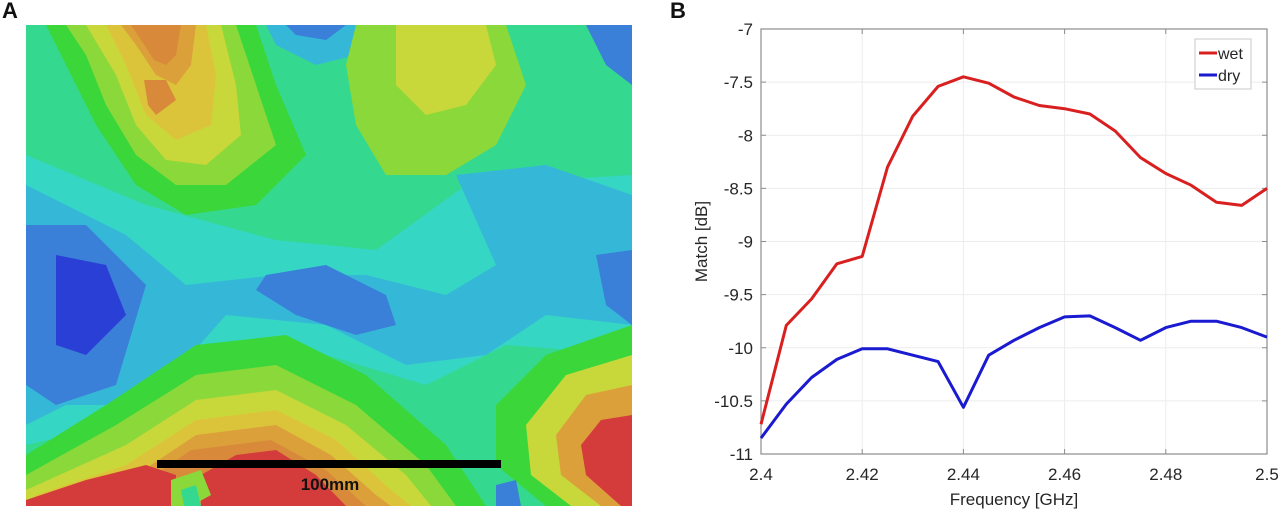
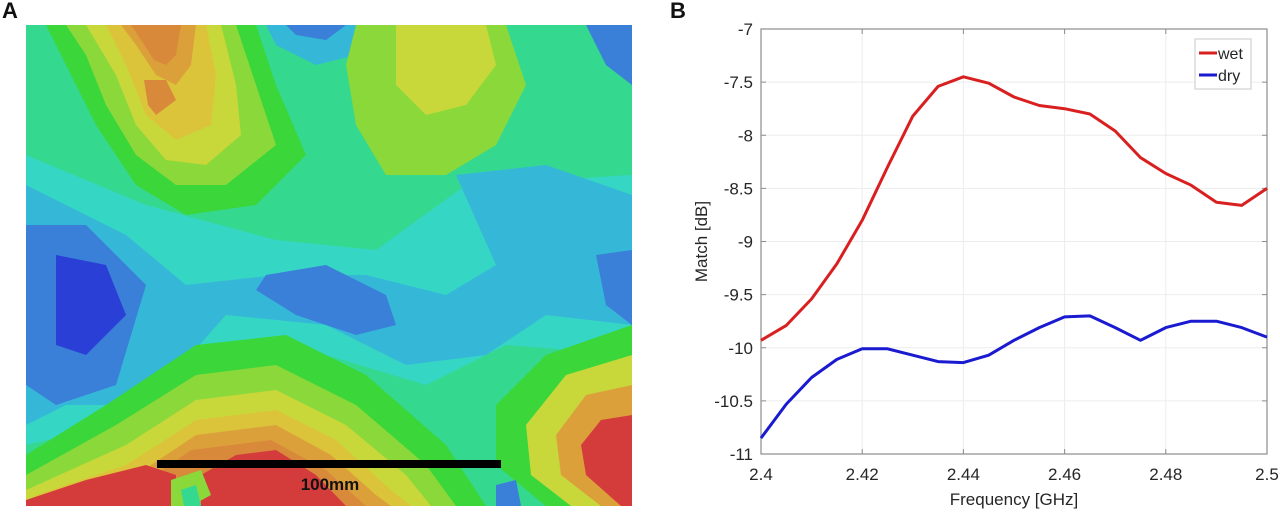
wet/2.4: -10.72 -> -9.93
wet/2.42: -9.14 -> -8.80
dry/2.44: -10.56 -> -10.14
